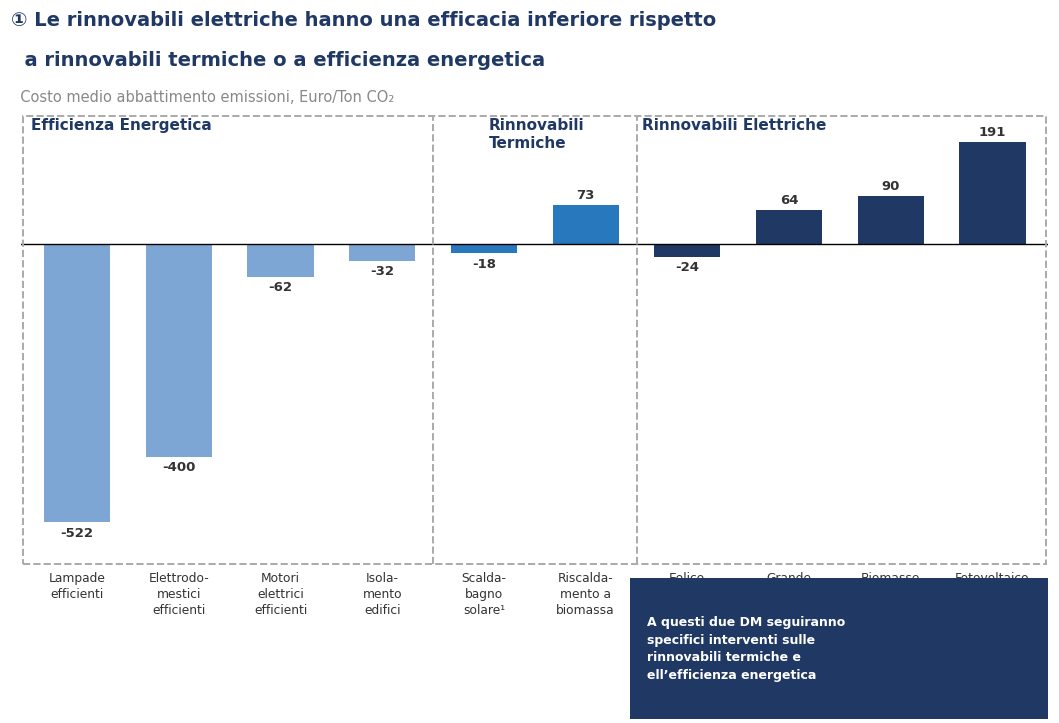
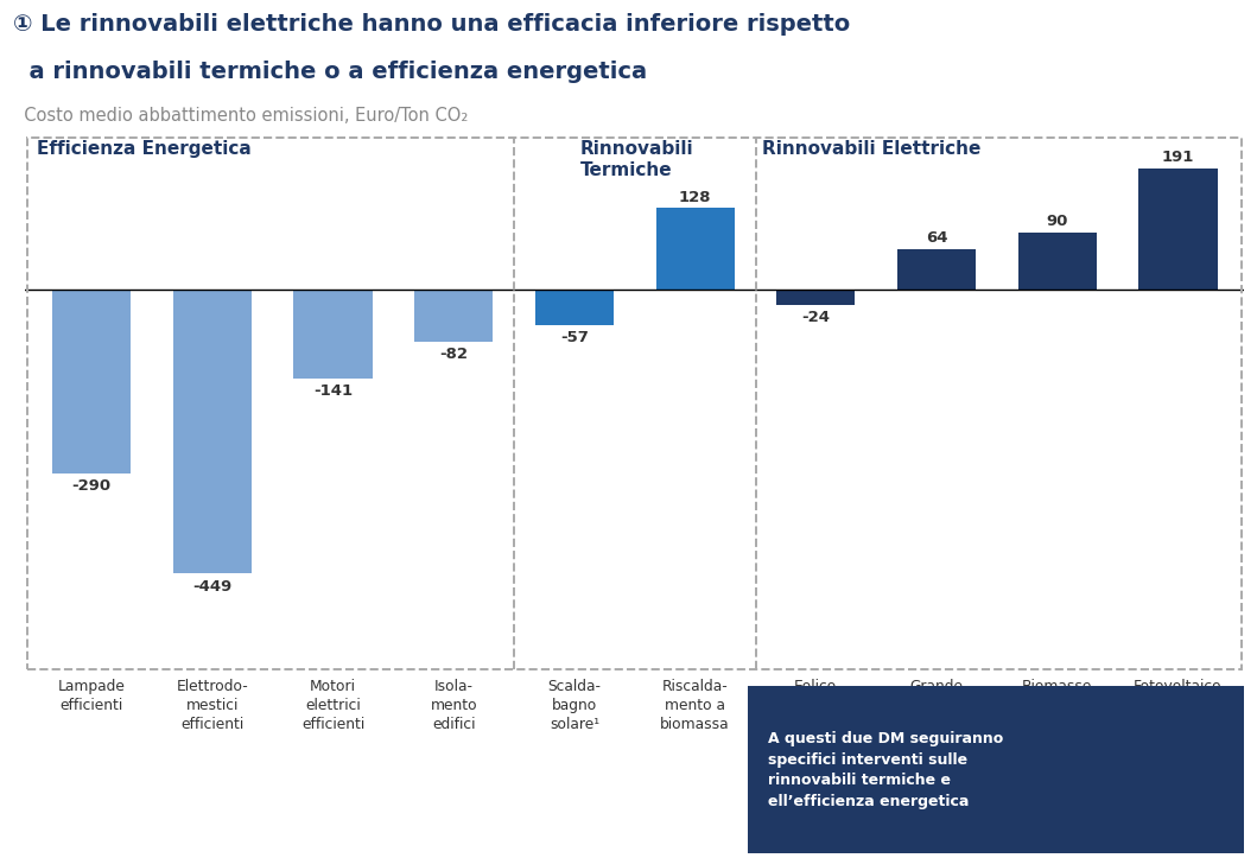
Lampade efficienti: -522 -> -290
Elettrodo- mestici efficienti: -400 -> -449
Motori elettrici efficienti: -62 -> -141
Isola- mento edifici: -32 -> -82
Scalda- bagno solare¹: -18 -> -57
Riscalda- mento a biomassa: 73 -> 128
